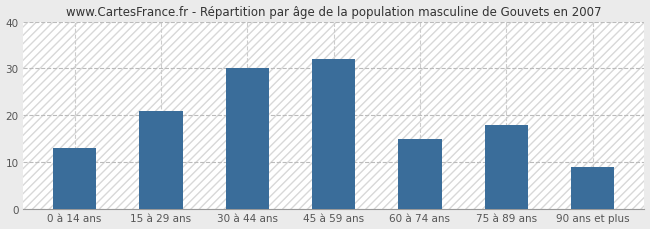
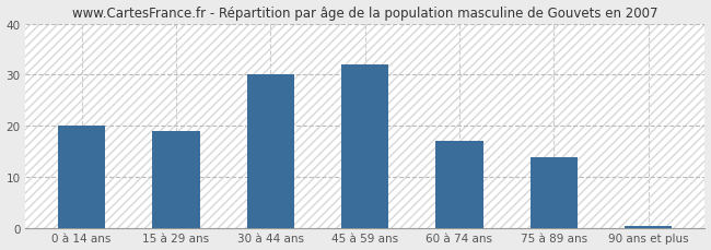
0 à 14 ans: 13.0 -> 20.0
15 à 29 ans: 21.0 -> 19.0
60 à 74 ans: 15.0 -> 17.0
75 à 89 ans: 18.0 -> 14.0
90 ans et plus: 9.0 -> 0.5
